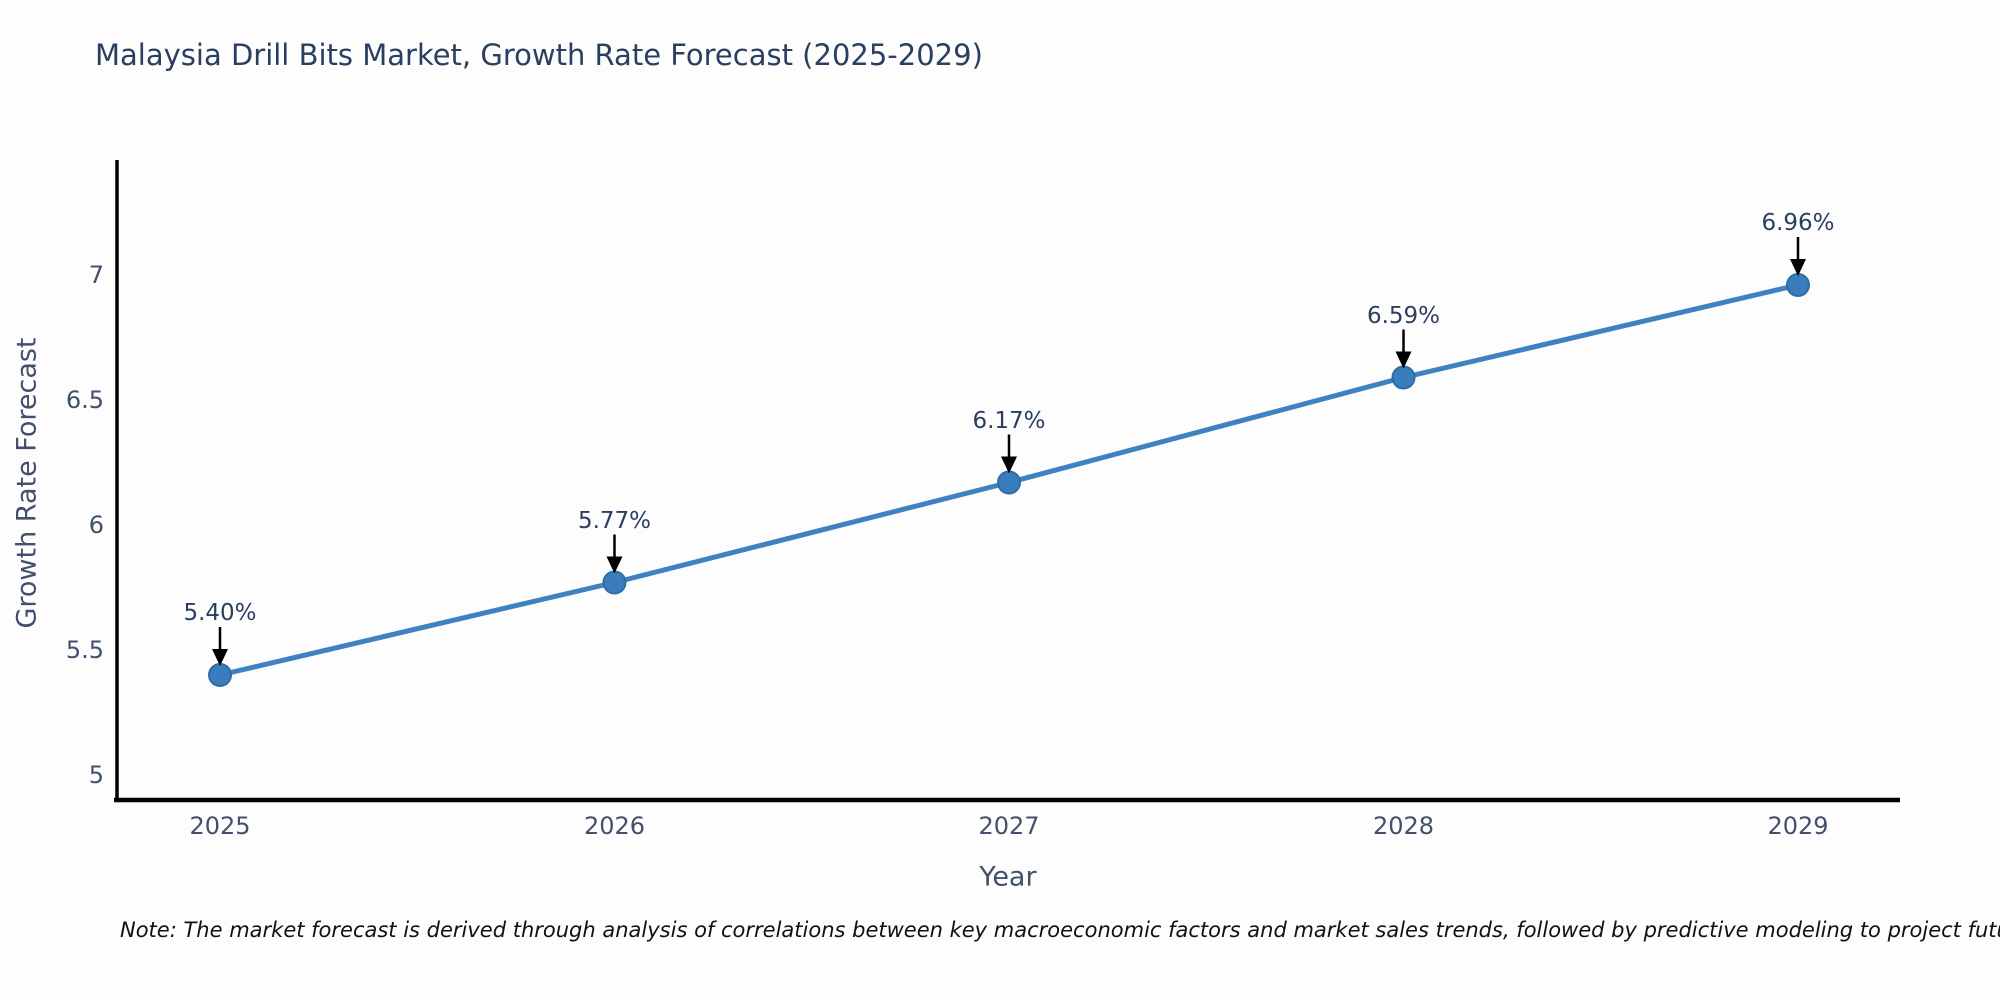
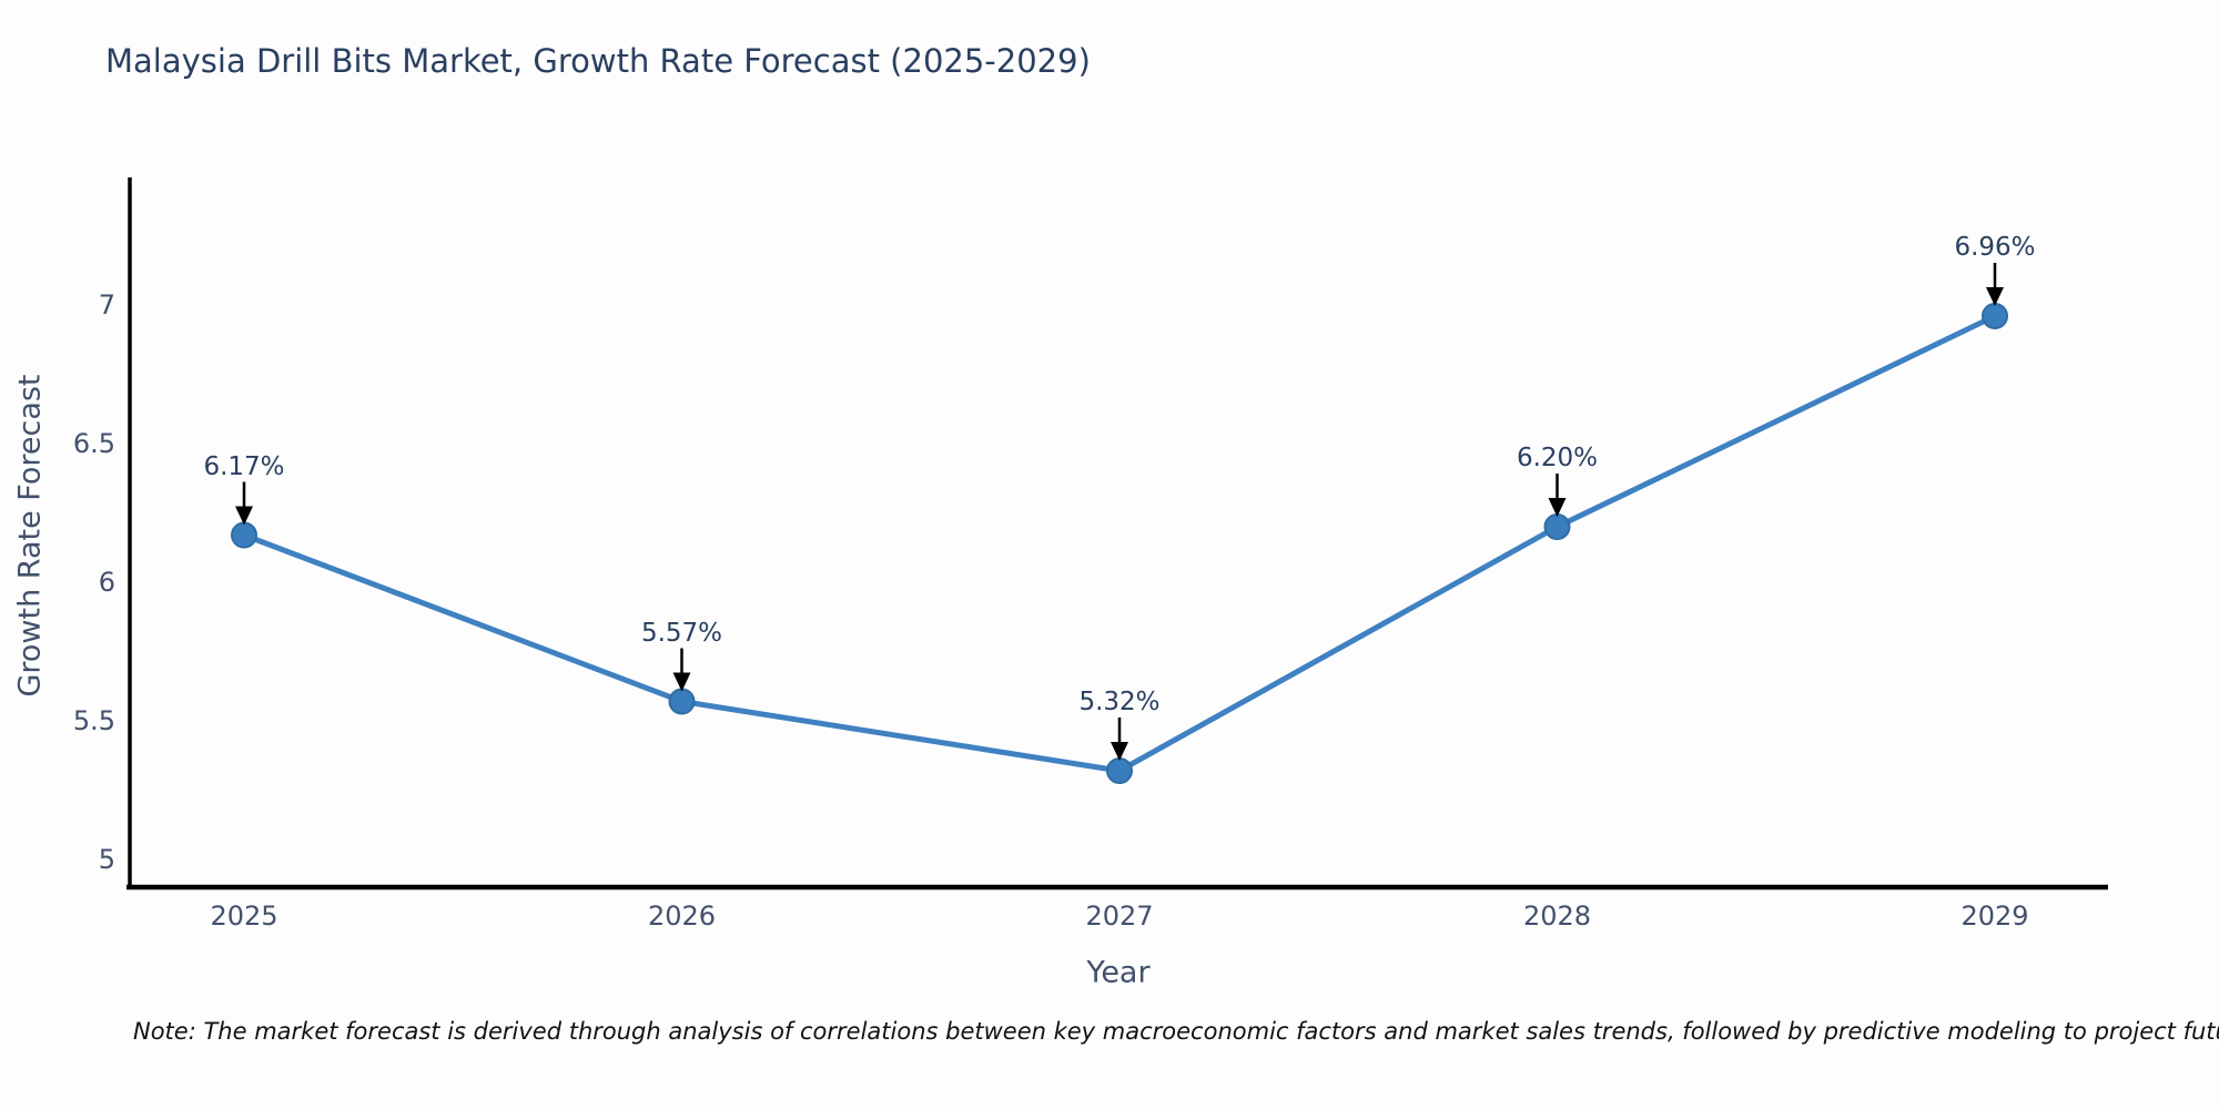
2025: 5.40% -> 6.17%
2026: 5.77% -> 5.57%
2027: 6.17% -> 5.32%
2028: 6.59% -> 6.20%
